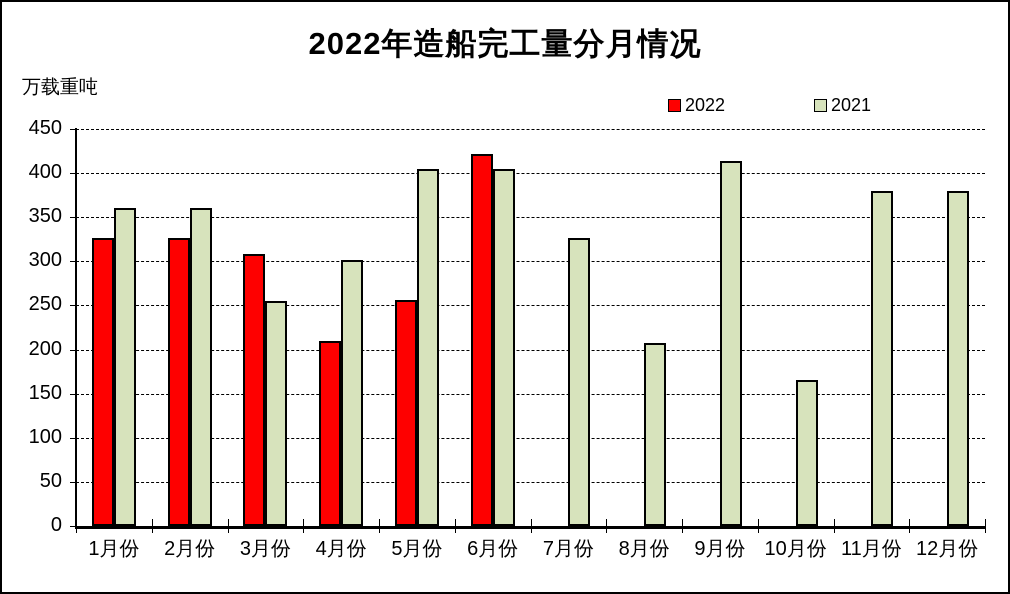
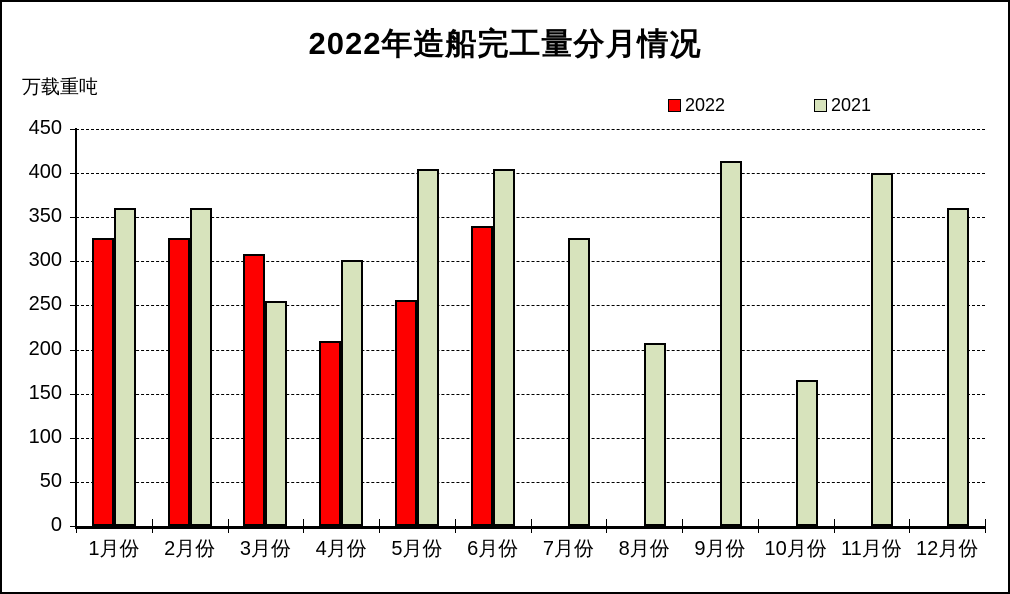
2022/6月份: 420 -> 340
2021/11月份: 380 -> 400
2021/12月份: 380 -> 360
